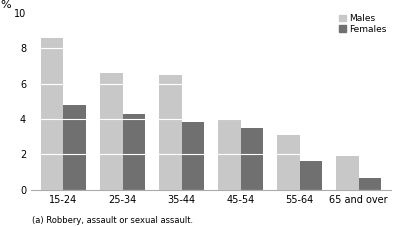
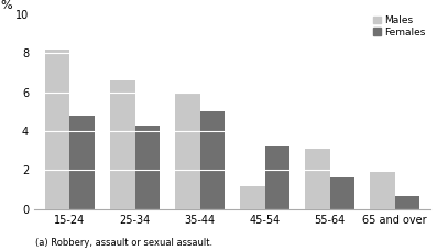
Males/15-24: 8.6 -> 8.2
Males/35-44: 6.5 -> 6.0
Females/35-44: 3.9 -> 5.0
Males/45-54: 4.0 -> 1.2
Females/45-54: 3.5 -> 3.2
